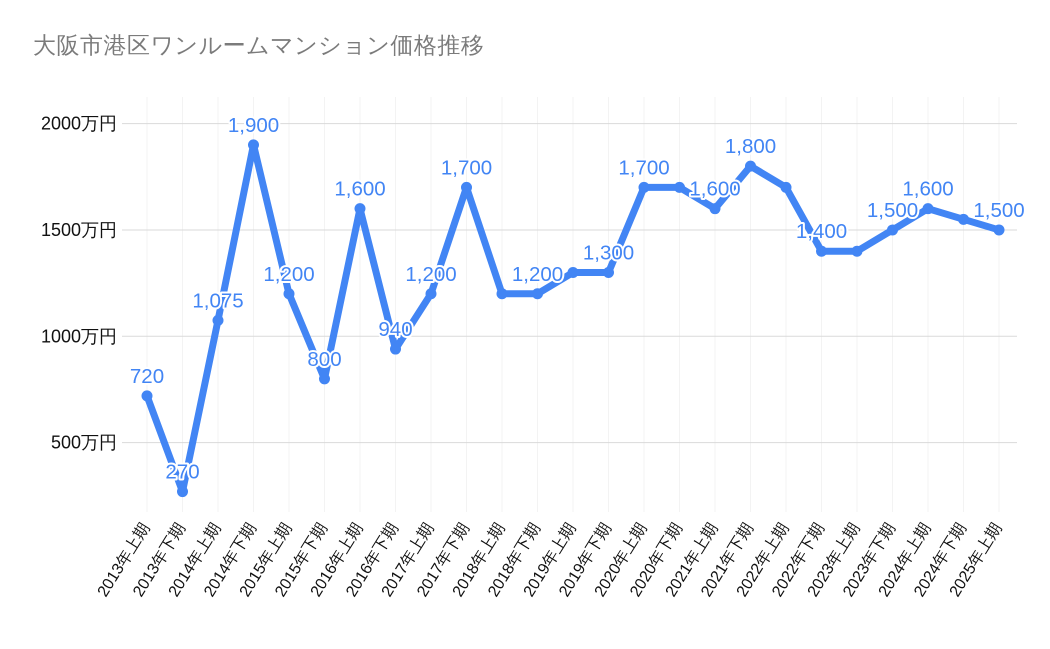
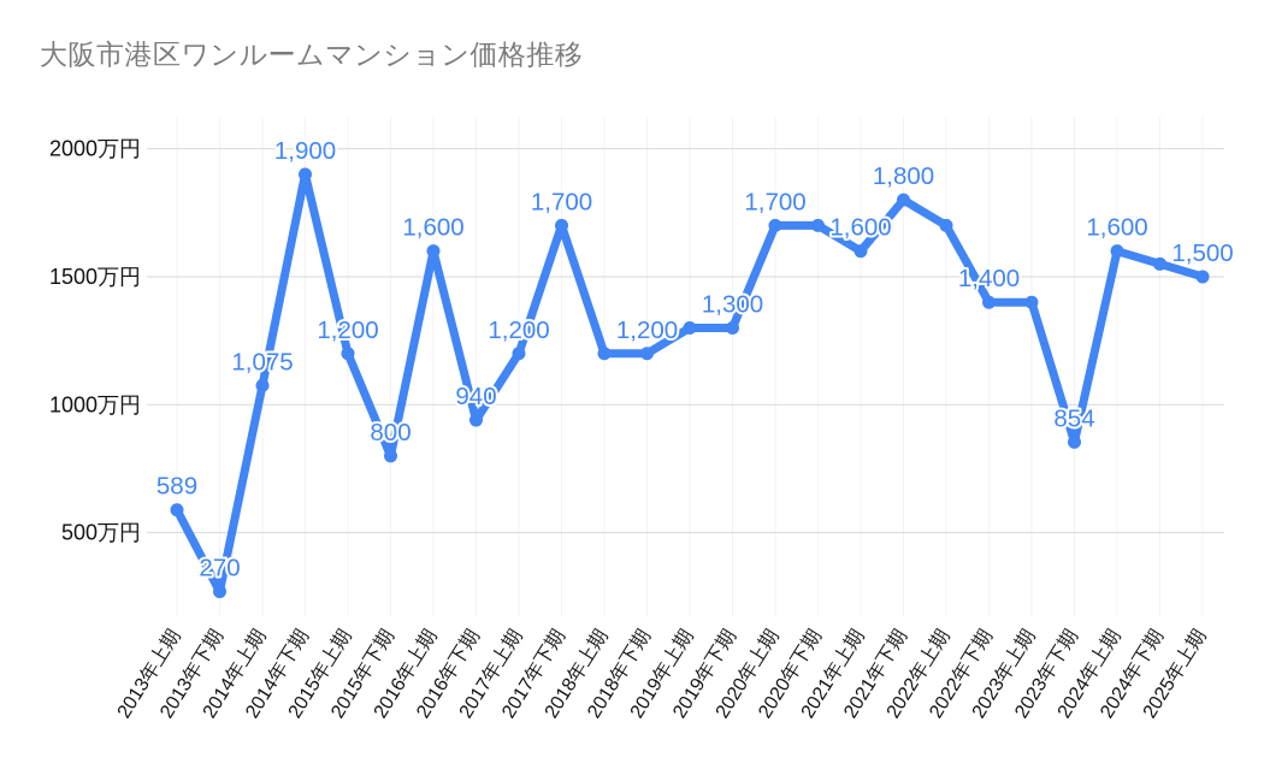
2013年上期: 720 -> 589
2023年下期: 1,500 -> 854
